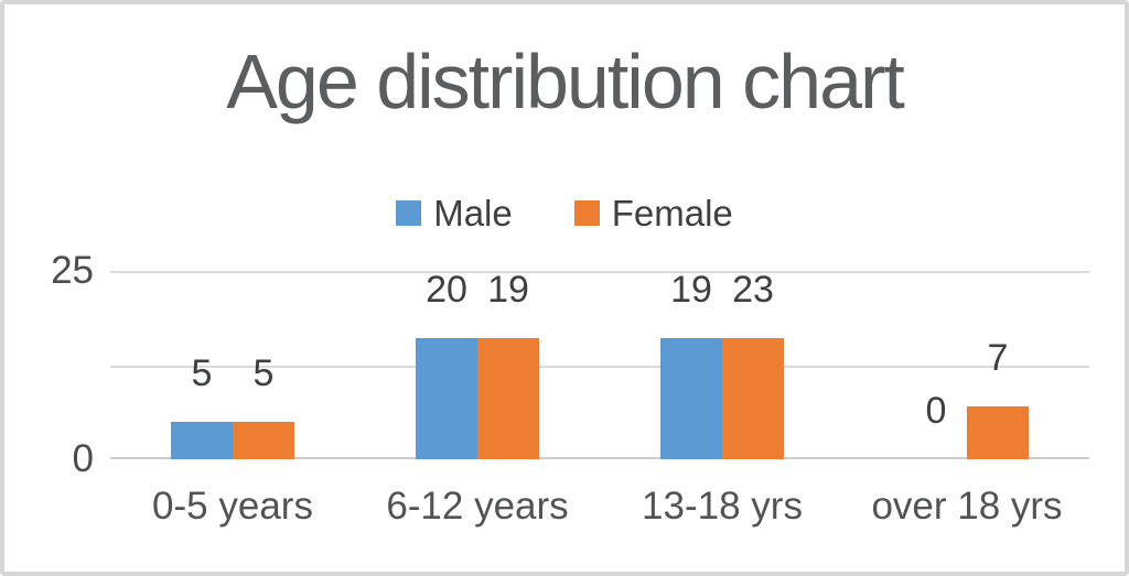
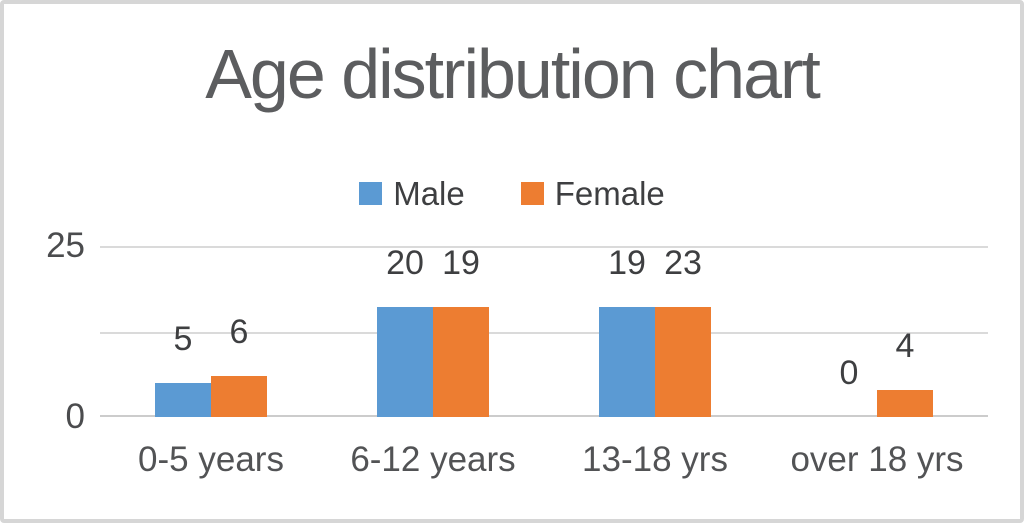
Female/0-5 years: 5 -> 6
Female/over 18 yrs: 7 -> 4
